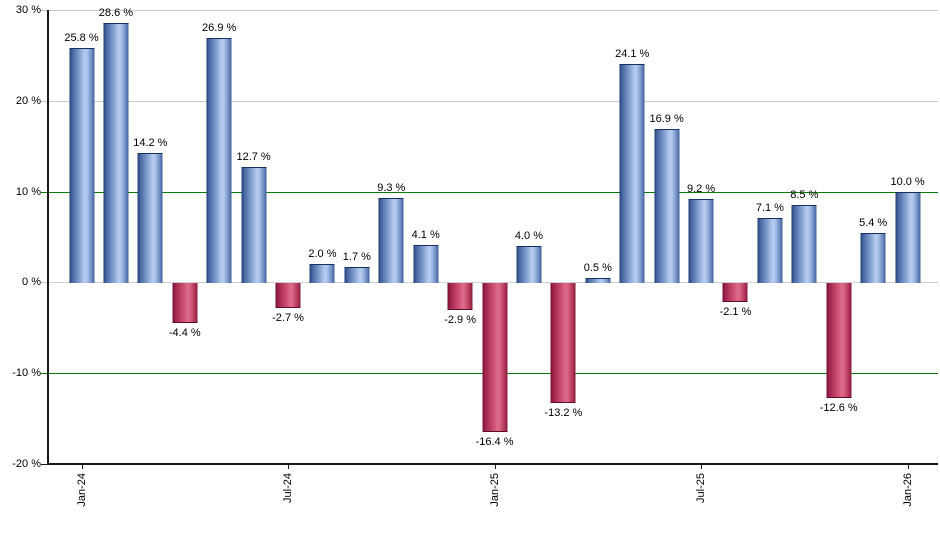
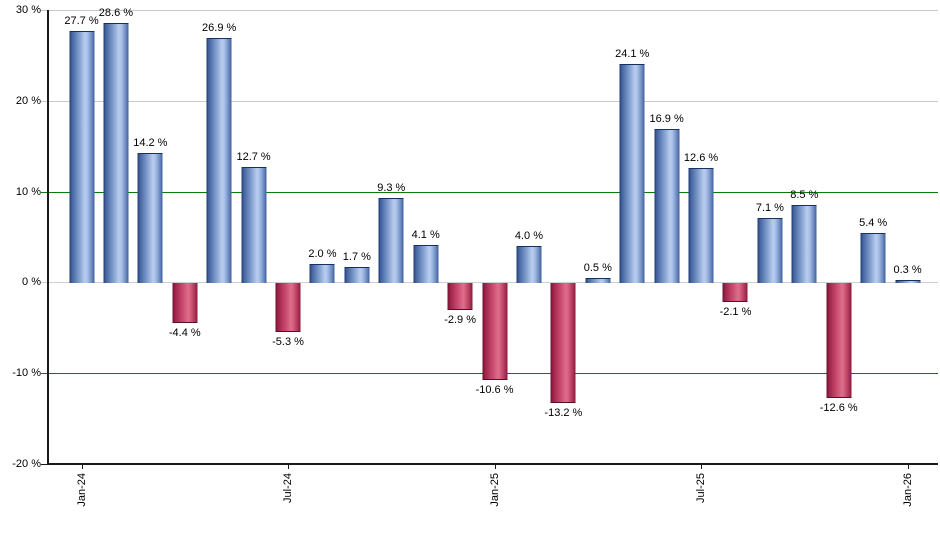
Jan-24: 25.8 -> 27.7
Jul-24: -2.7 -> -5.3
Jan-25: -16.4 -> -10.6
Jul-25: 9.2 -> 12.6
Jan-26: 10.0 -> 0.3
